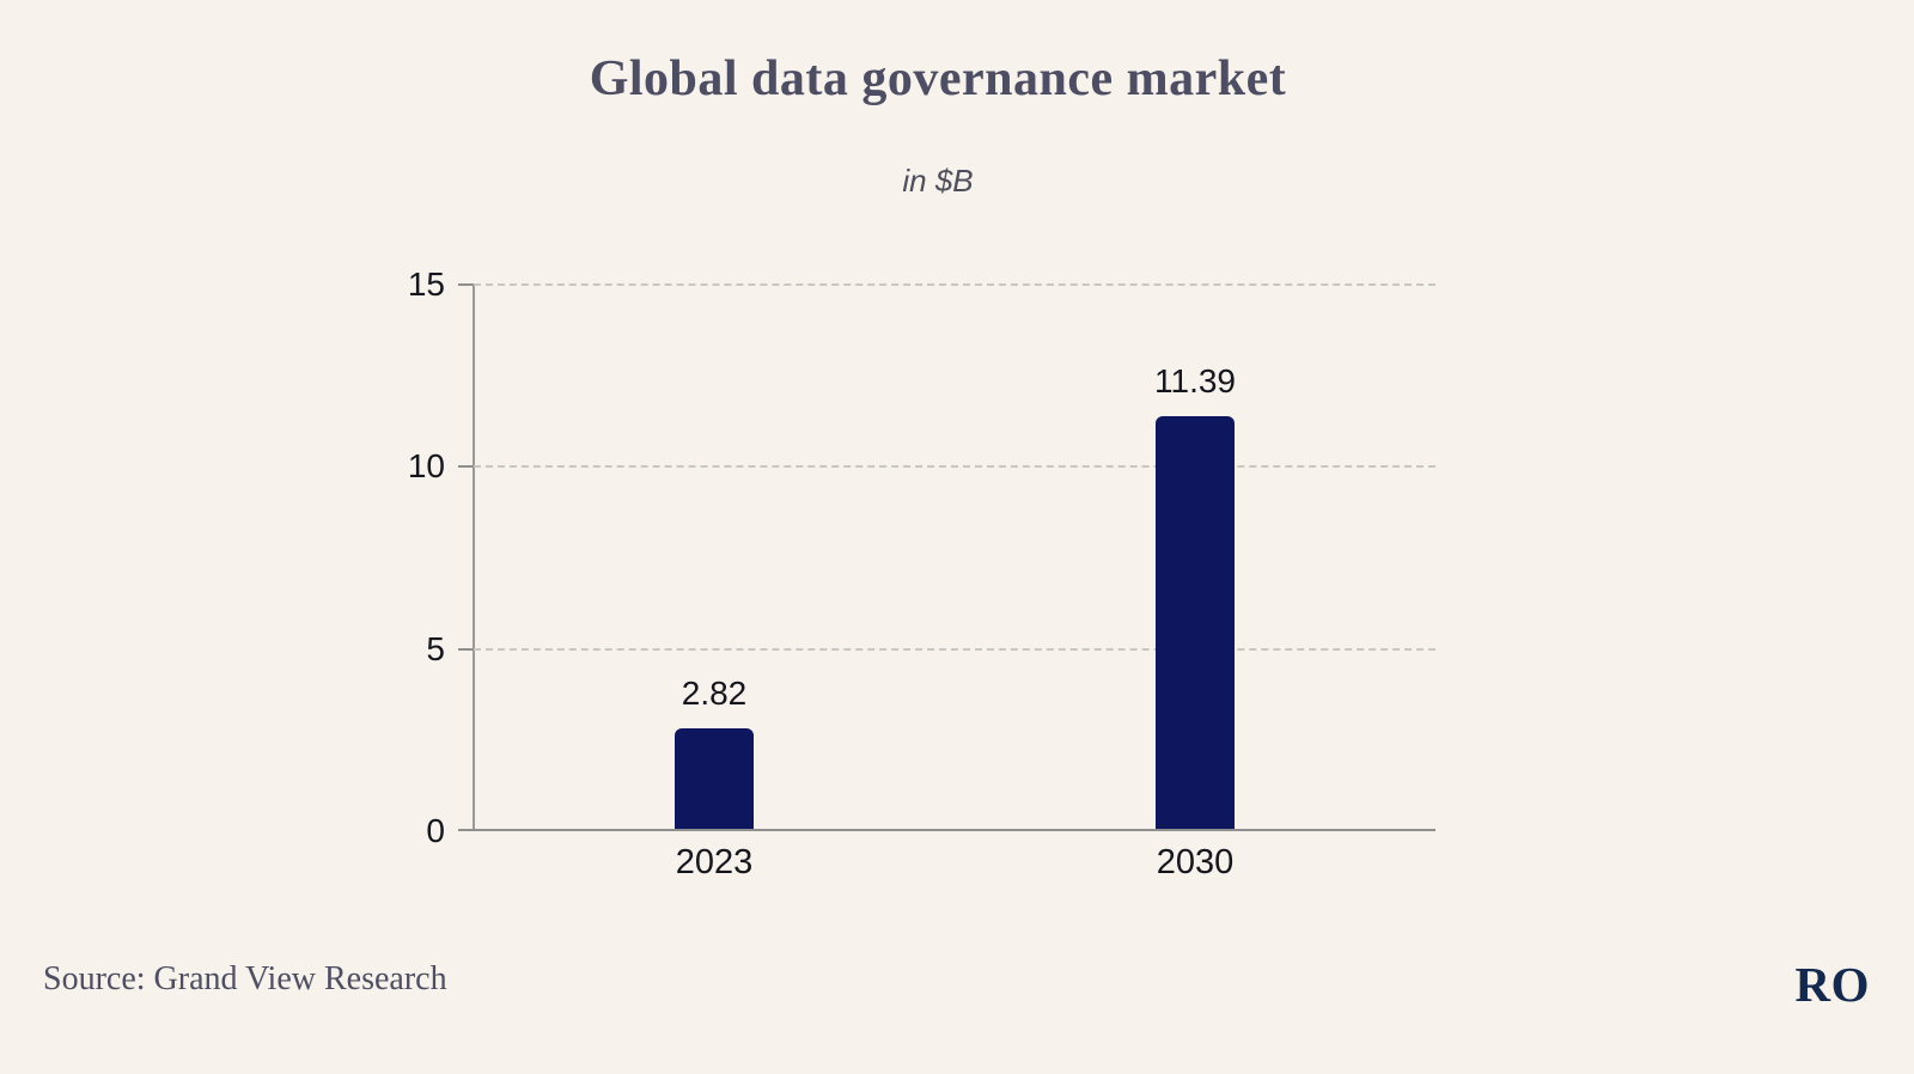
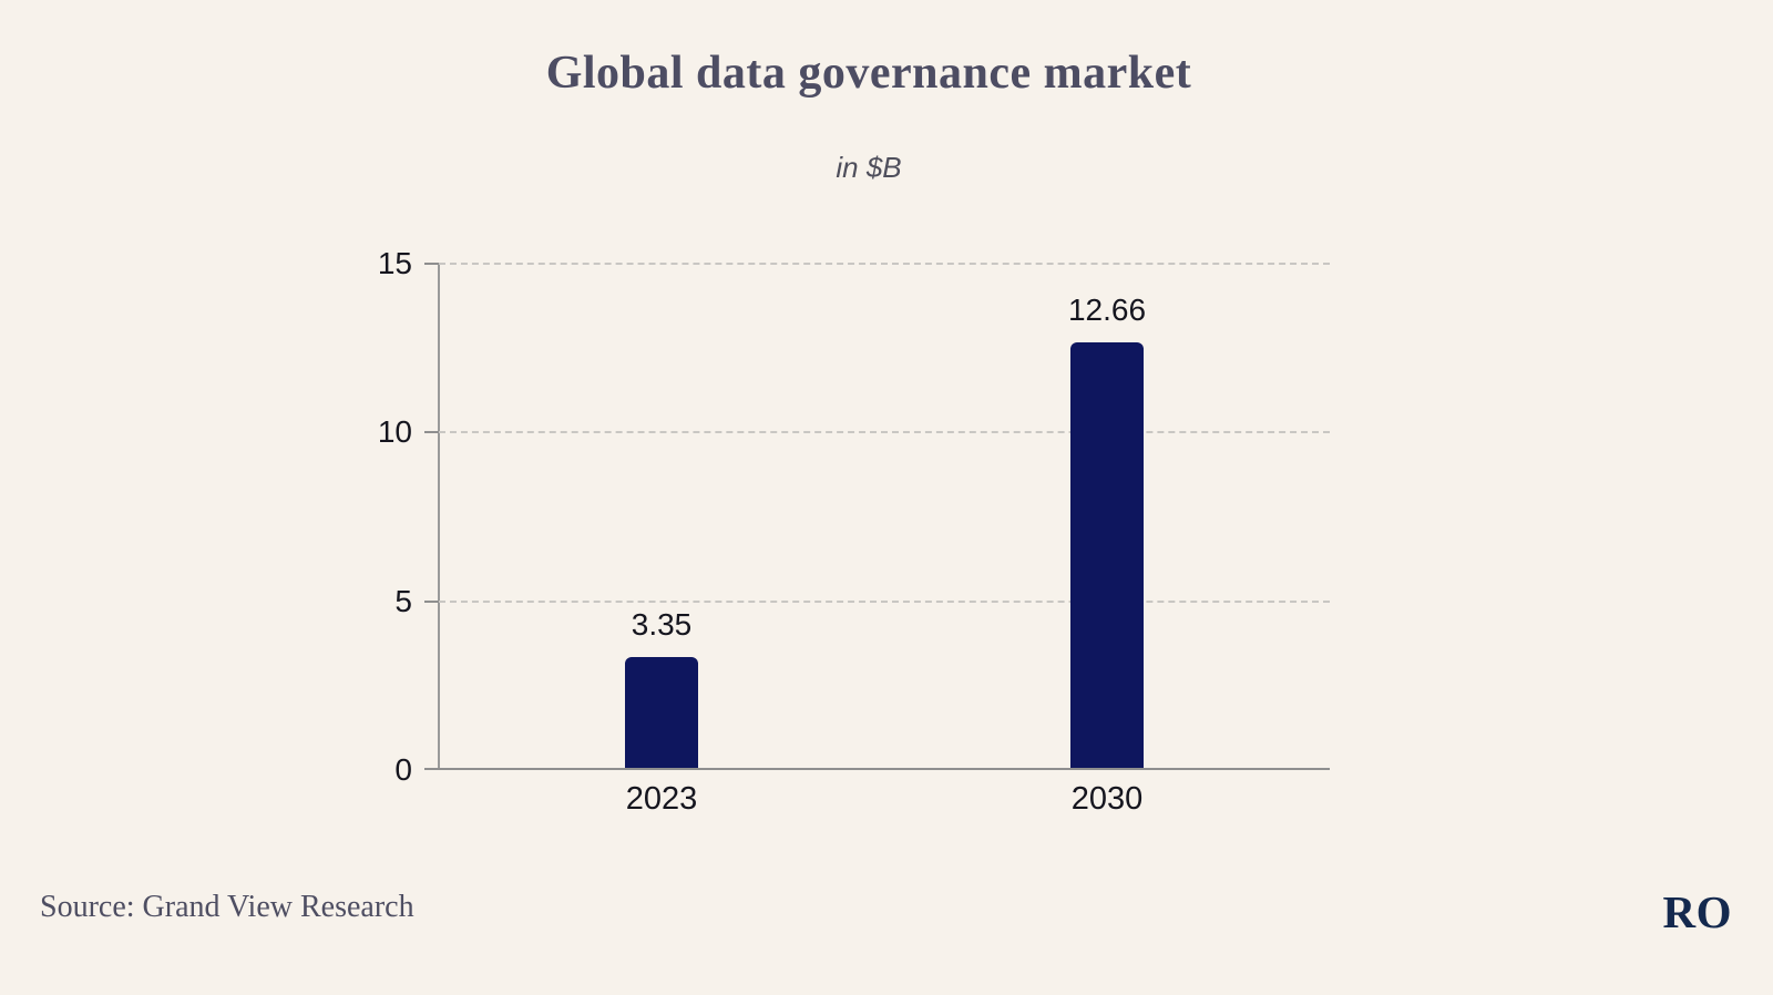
2023: 2.82 -> 3.35
2030: 11.39 -> 12.66
